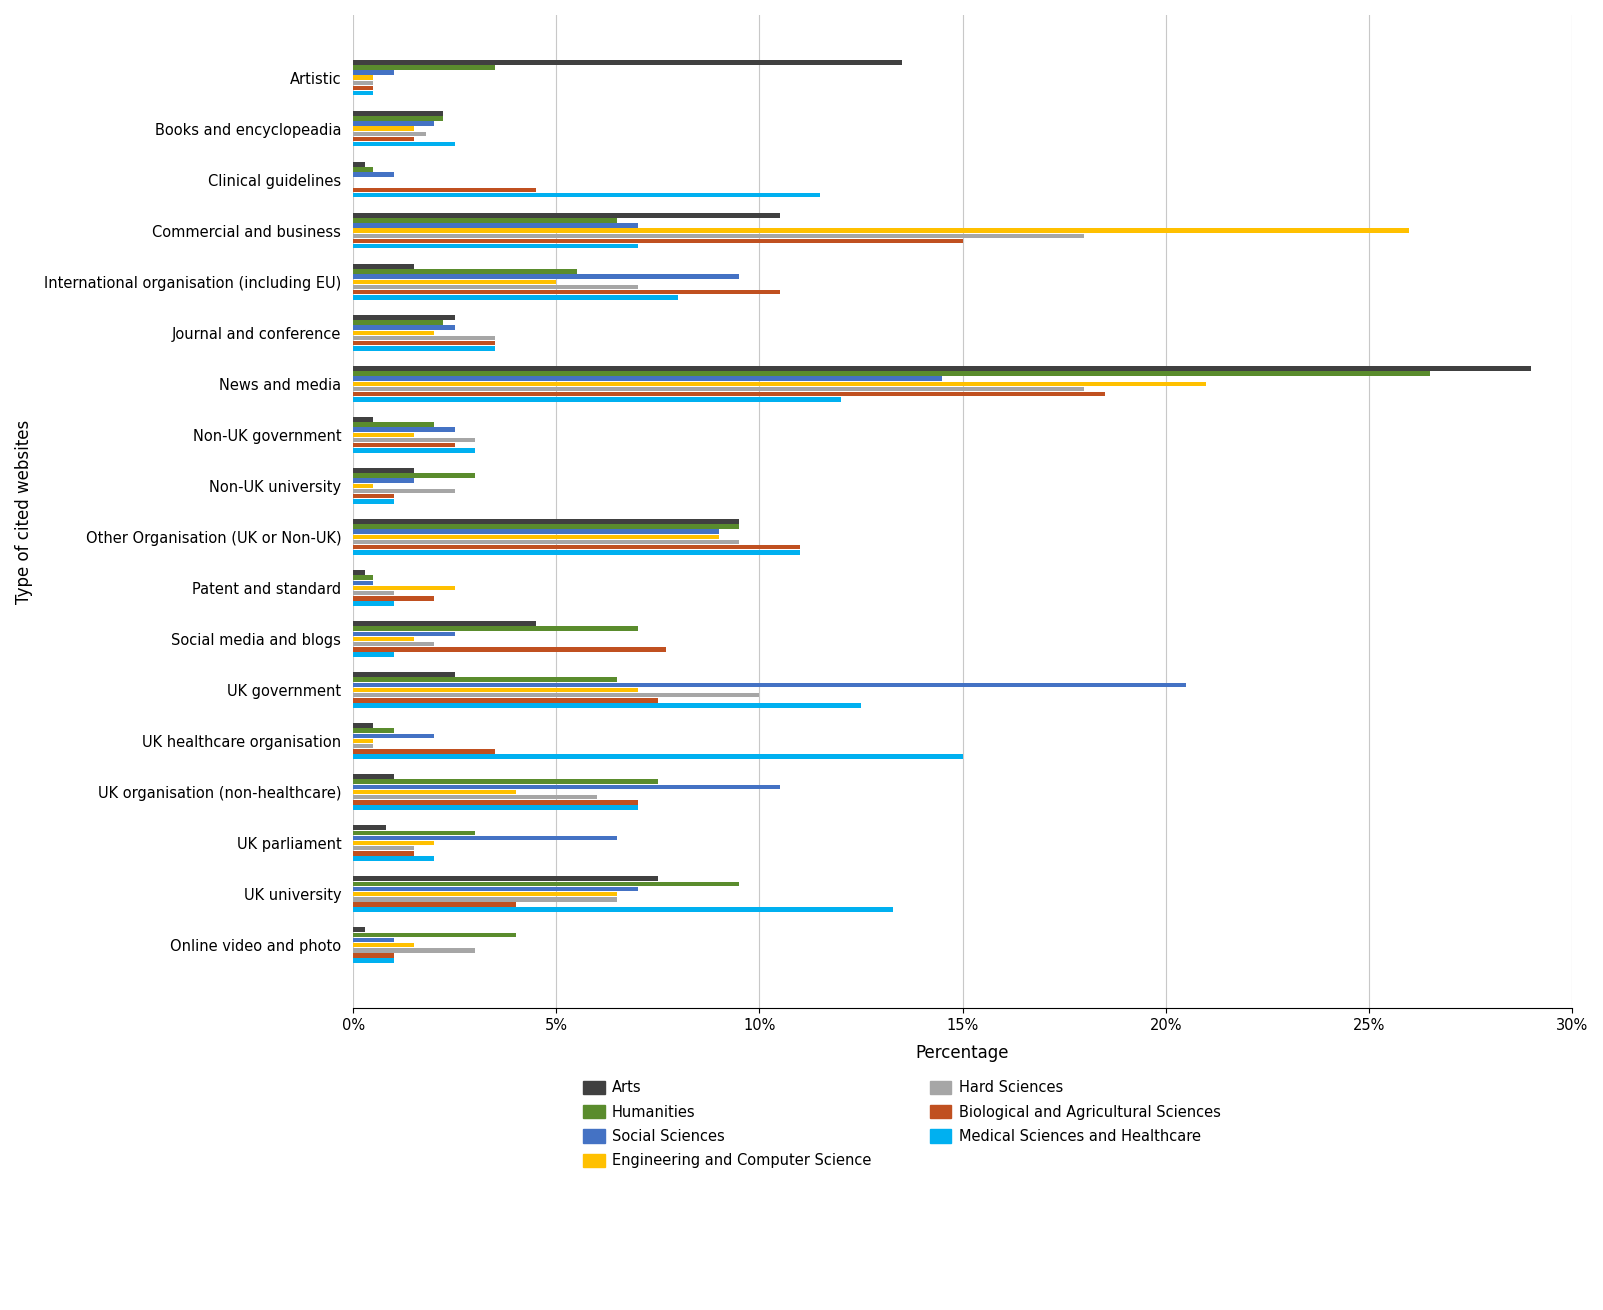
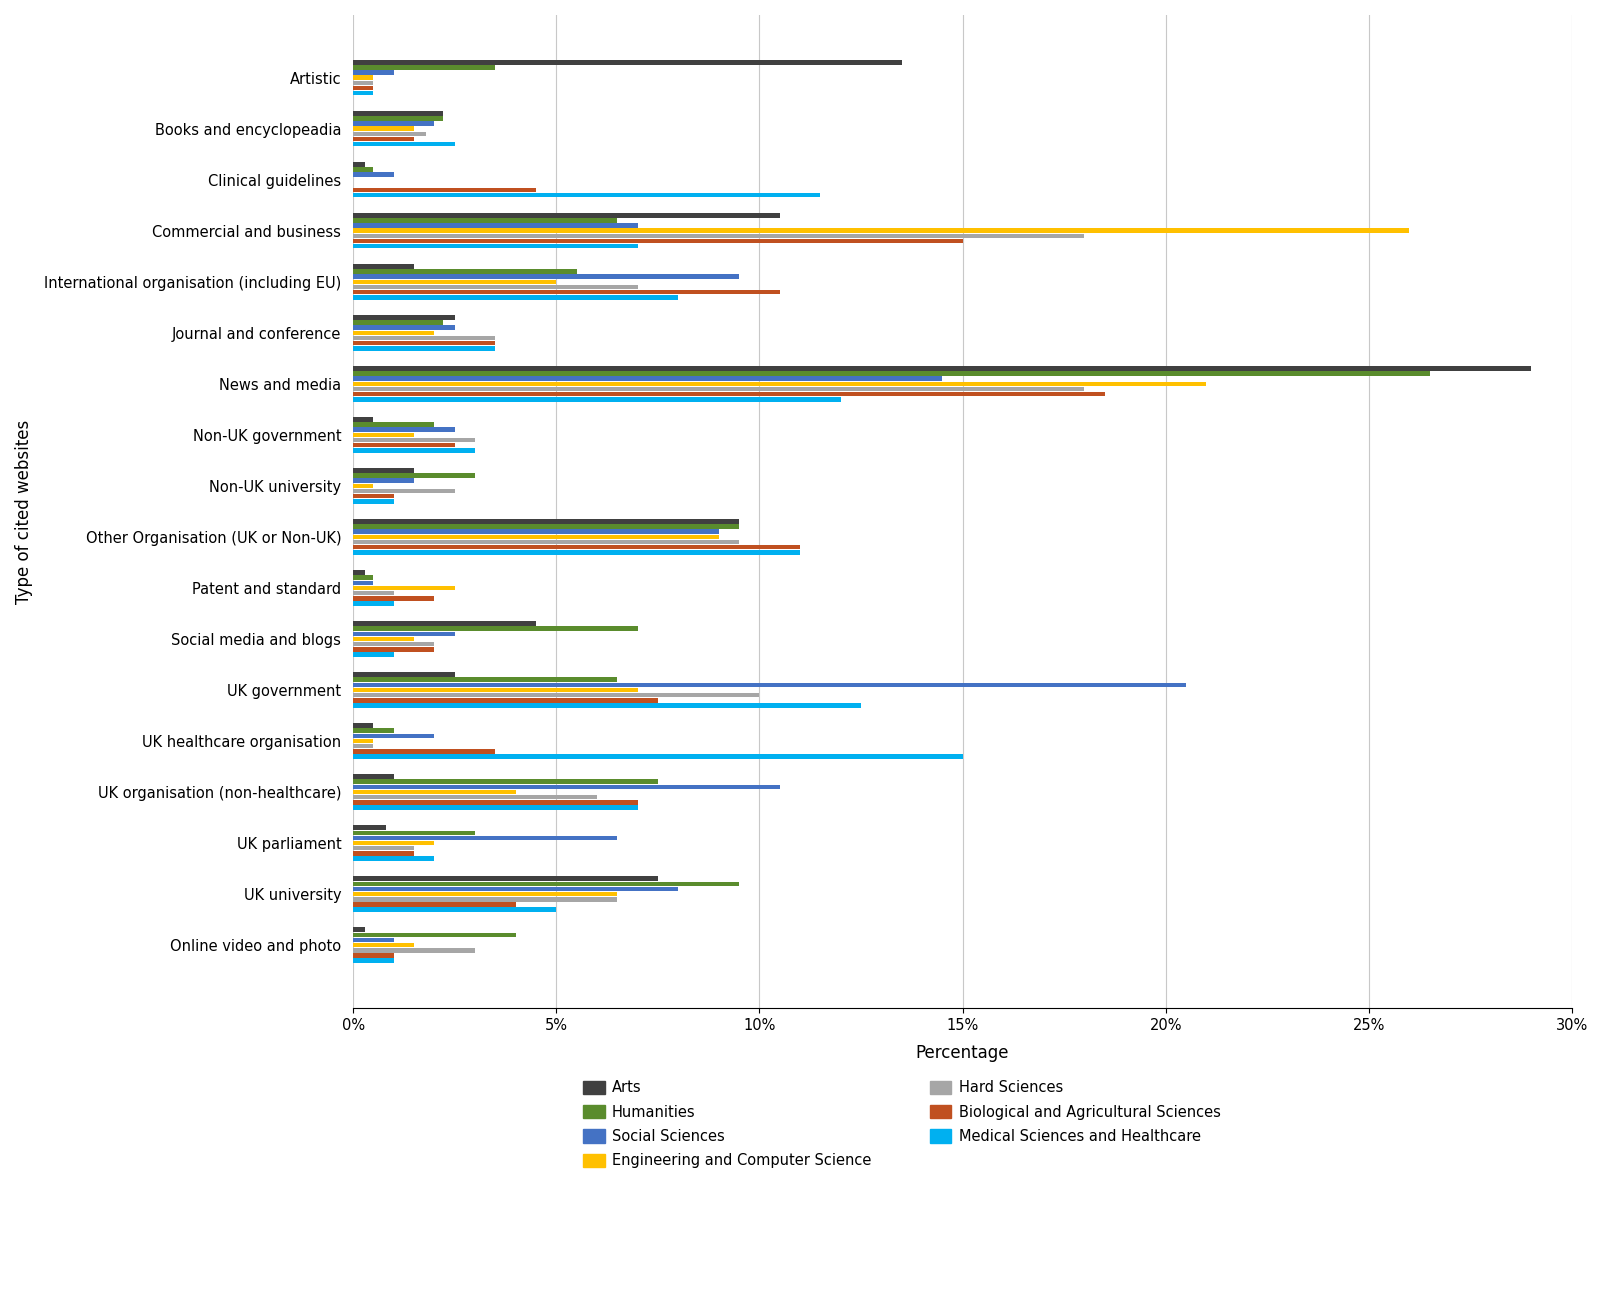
Biological and Agricultural Sciences/Social media and blogs: 7.7% -> 2.0%
Social Sciences/UK university: 7.0% -> 8.0%
Medical Sciences and Healthcare/UK university: 13.3% -> 5.0%
